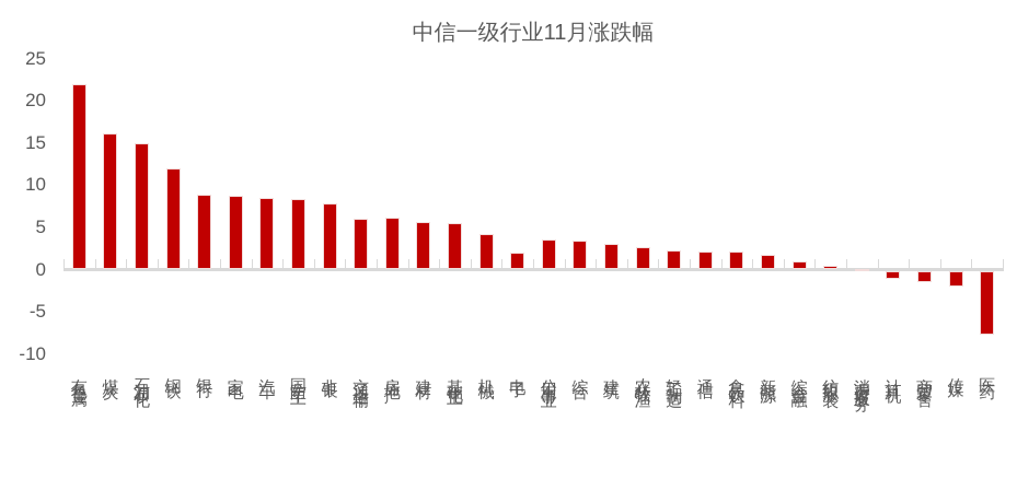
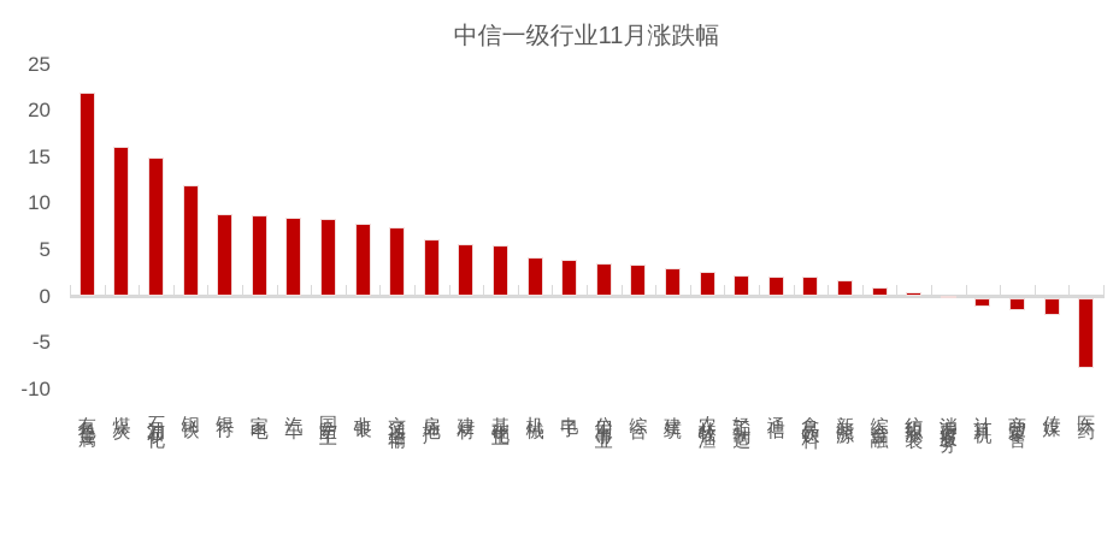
交通运输: 6 -> 7
电子: 2 -> 4
